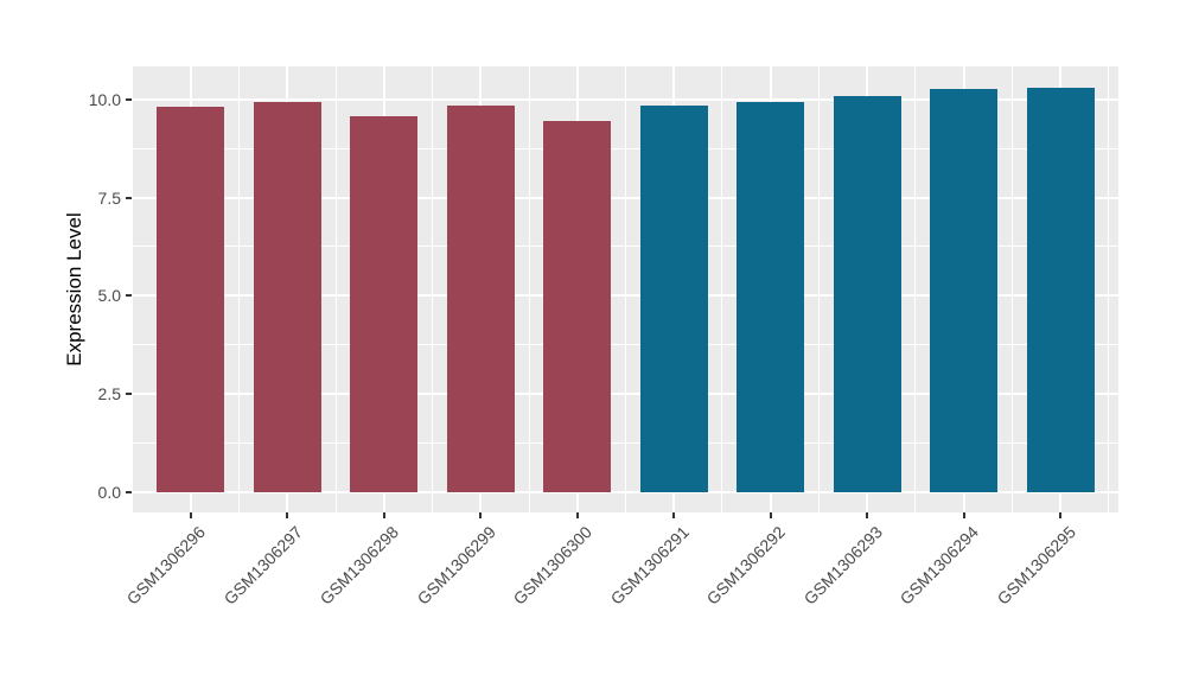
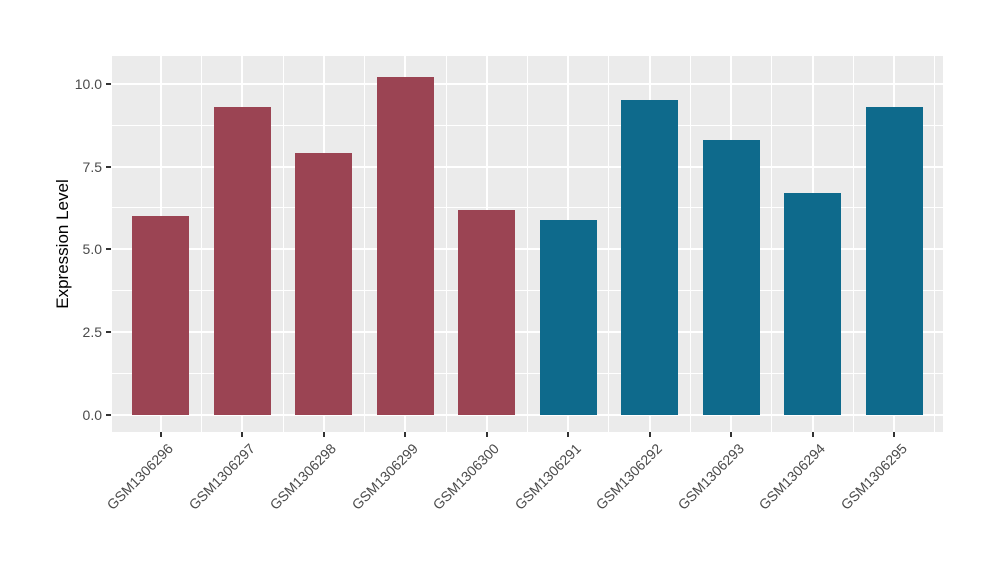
GSM1306296: 9.8 -> 6.0
GSM1306297: 9.9 -> 9.3
GSM1306298: 9.6 -> 7.9
GSM1306299: 9.8 -> 10.2
GSM1306300: 9.5 -> 6.2
GSM1306291: 9.8 -> 5.9
GSM1306292: 9.9 -> 9.5
GSM1306293: 10.1 -> 8.3
GSM1306294: 10.3 -> 6.7
GSM1306295: 10.3 -> 9.3
